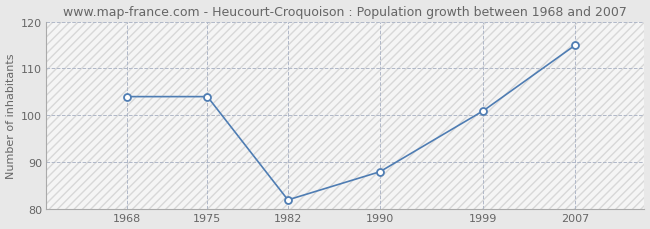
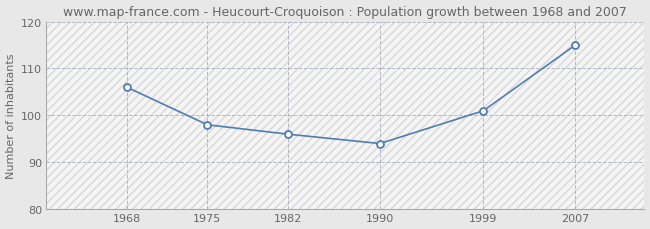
1968: 104 -> 106
1975: 104 -> 98
1982: 82 -> 96
1990: 88 -> 94
